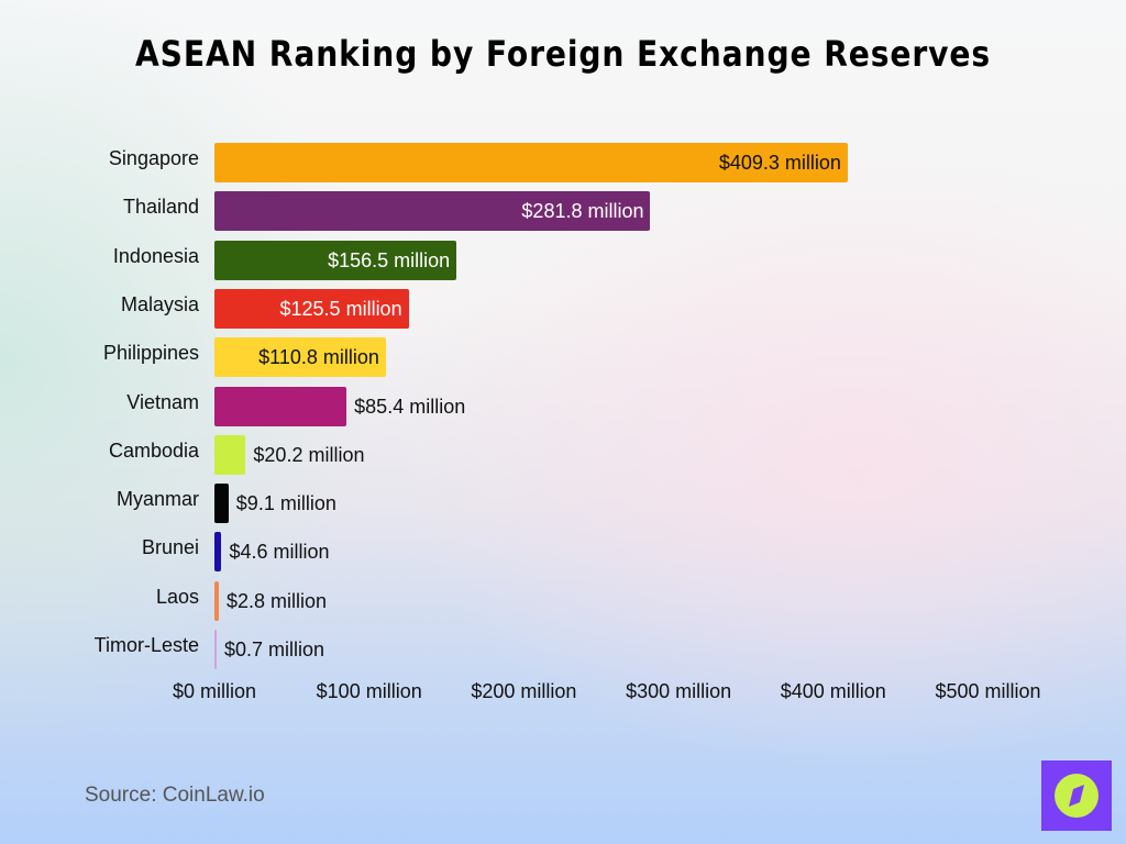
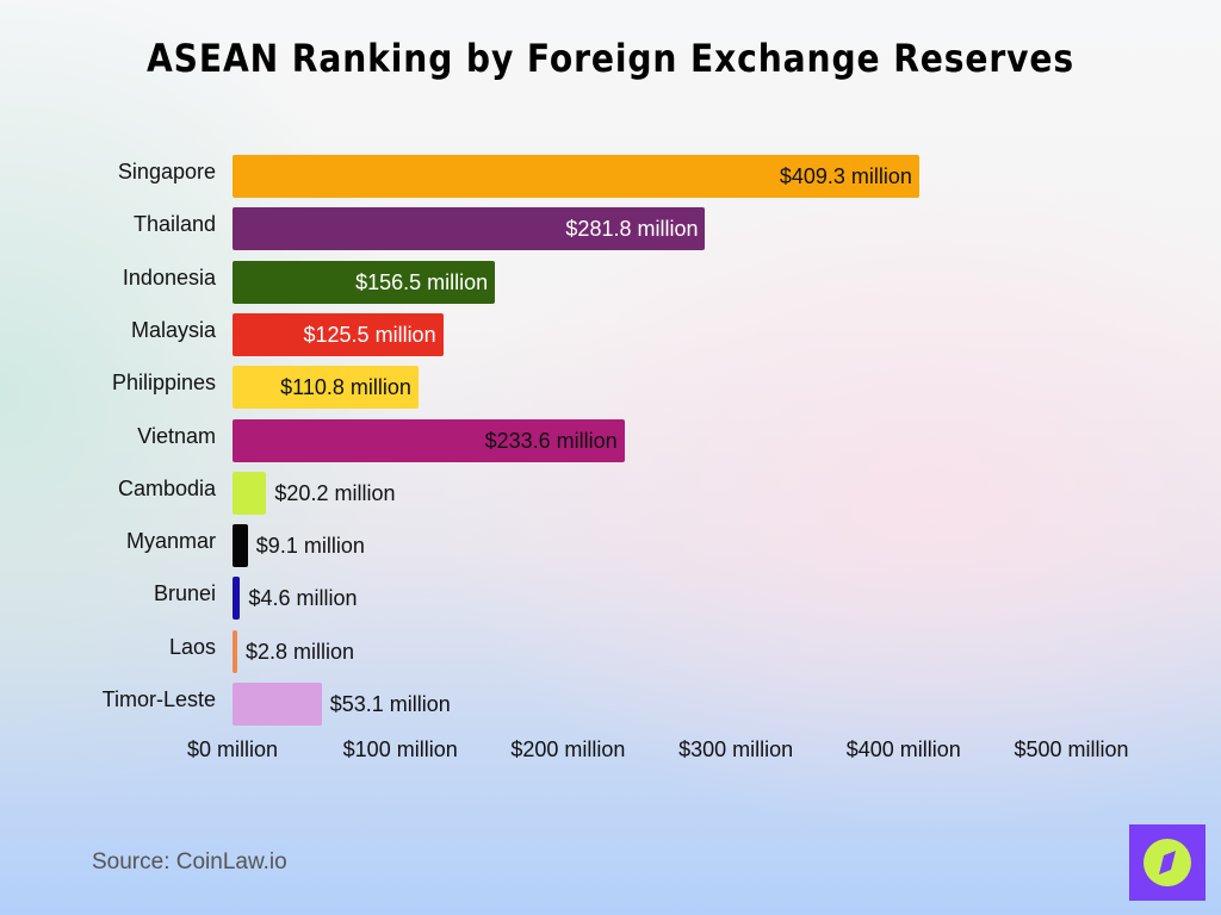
Vietnam: $85.4 -> $233.6
Timor-Leste: $0.7 -> $53.1
